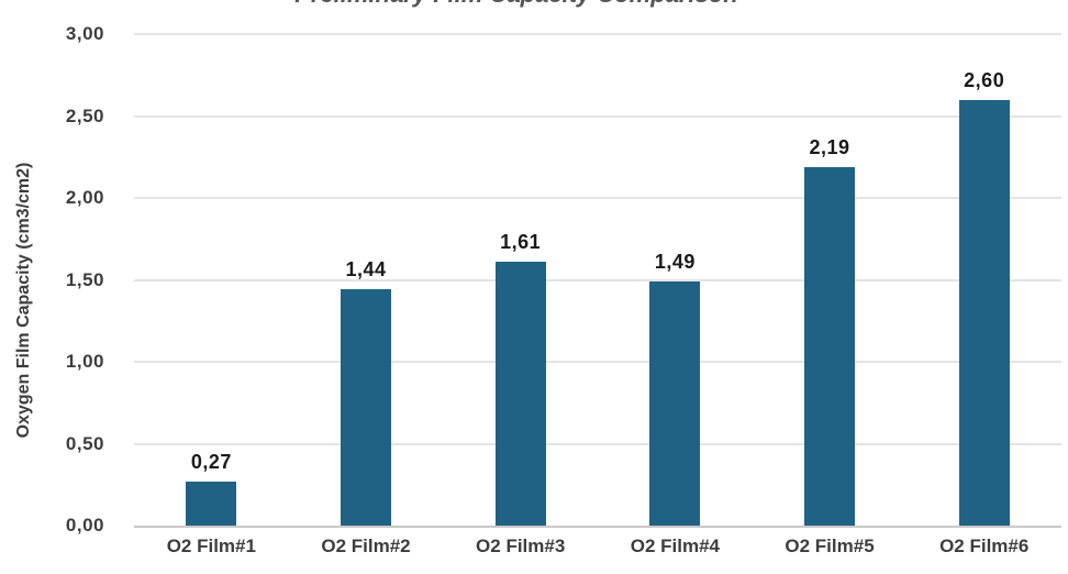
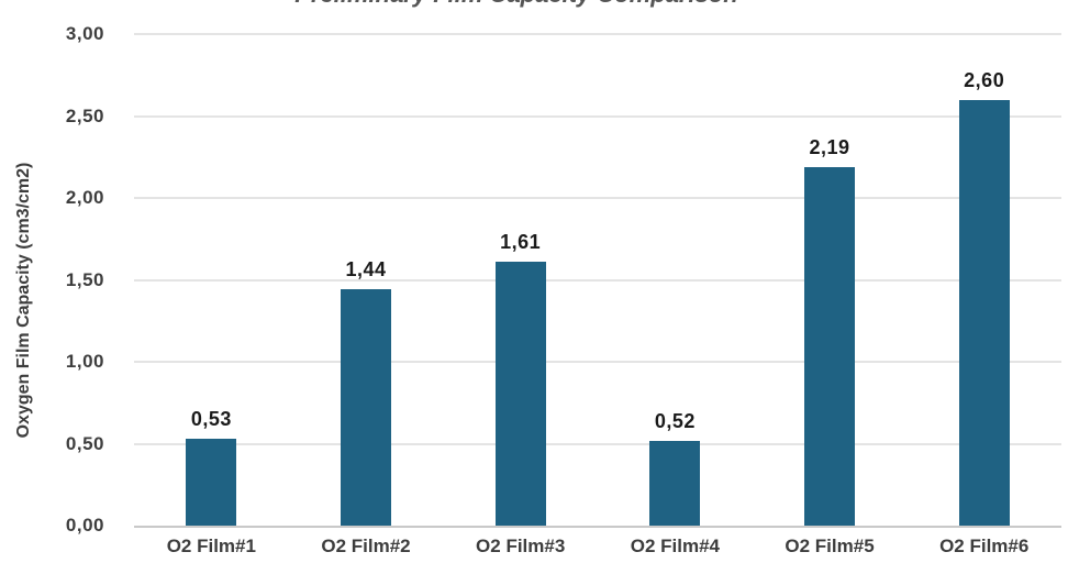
O2 Film#1: 0,27 -> 0,53
O2 Film#4: 1,49 -> 0,52
